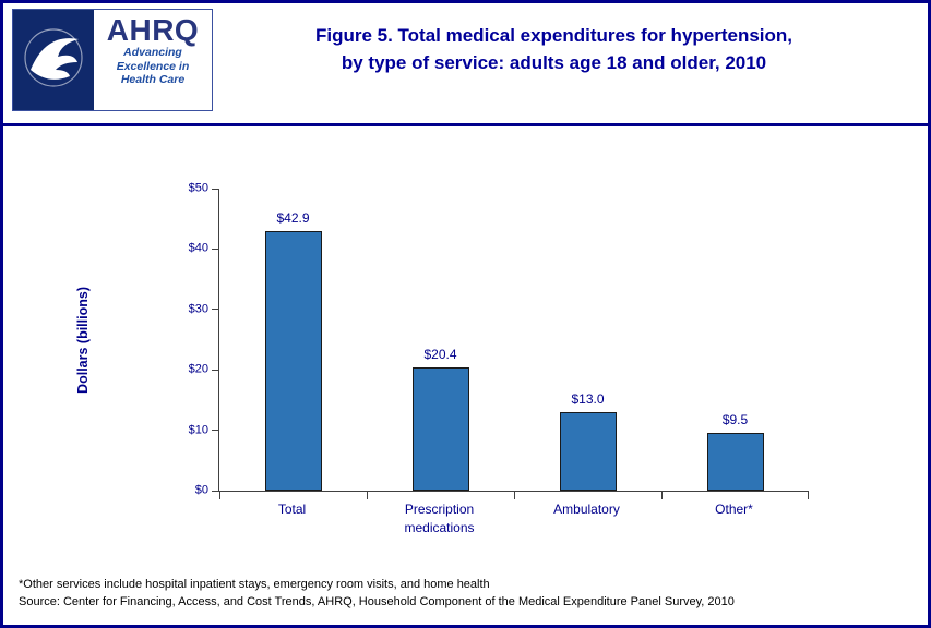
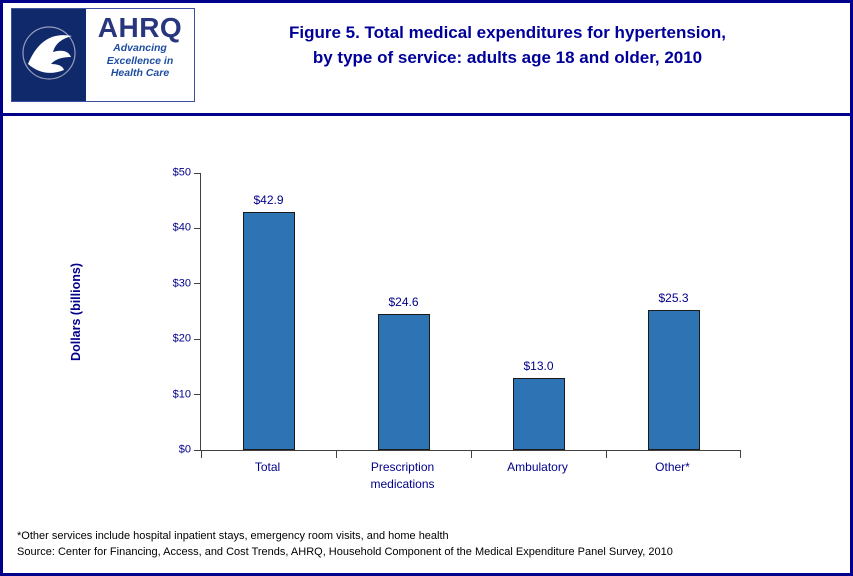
Prescription medications: $20.4 -> $24.6
Other*: $9.5 -> $25.3
